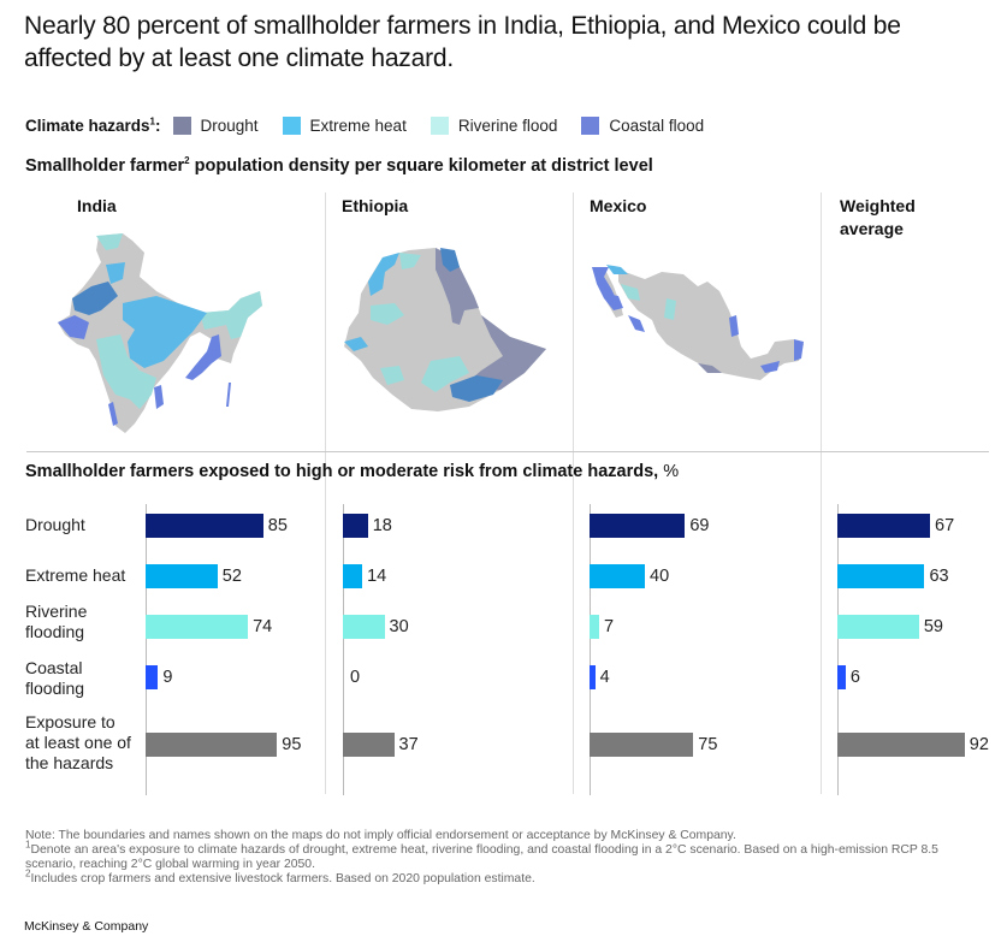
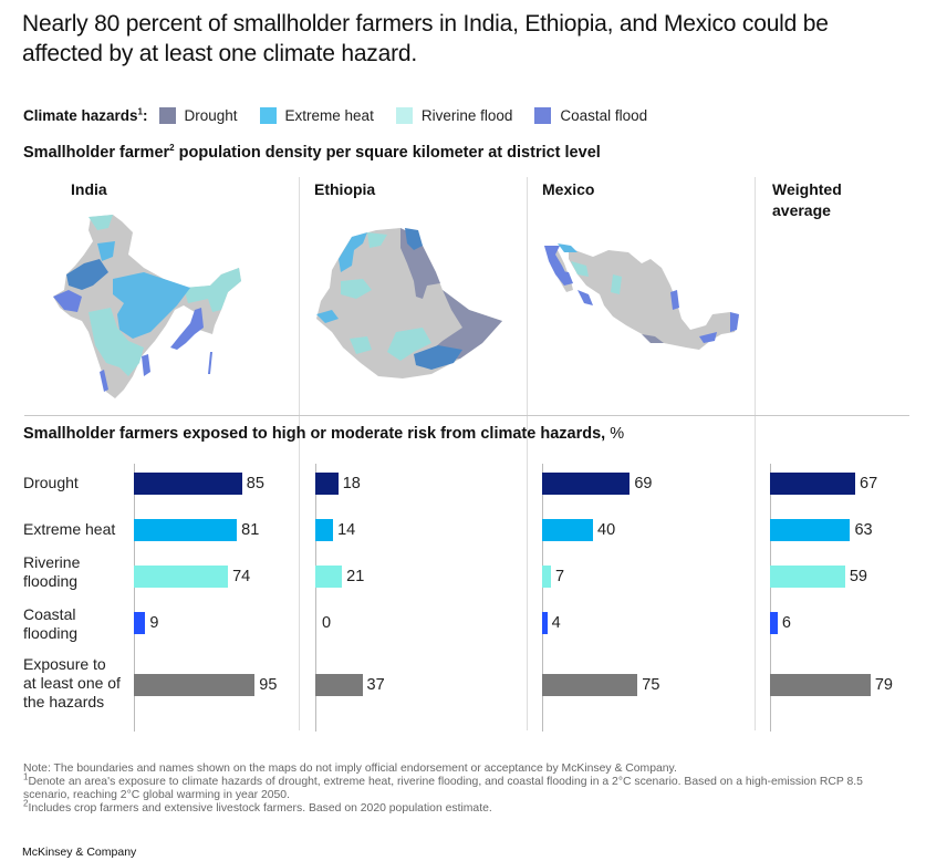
India/Extreme heat: 52 -> 81
Ethiopia/Riverine flooding: 30 -> 21
Weighted average/Exposure to at least one of the hazards: 92 -> 79
